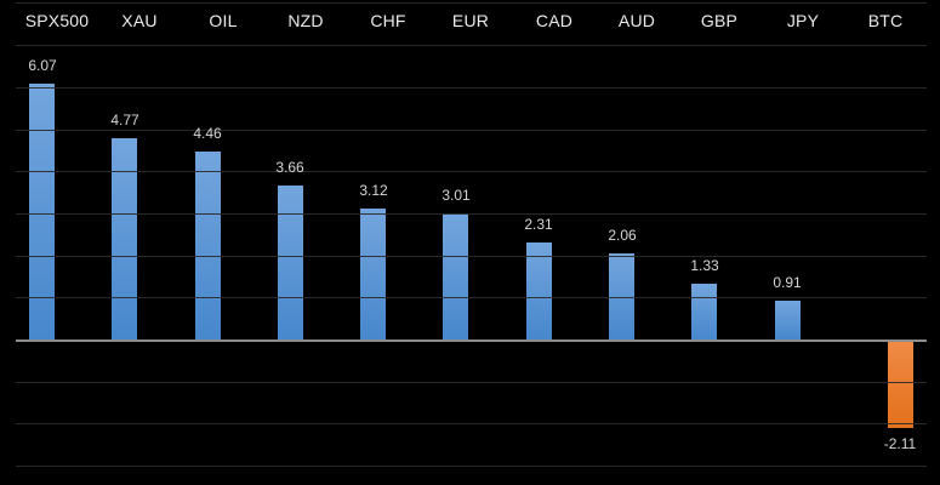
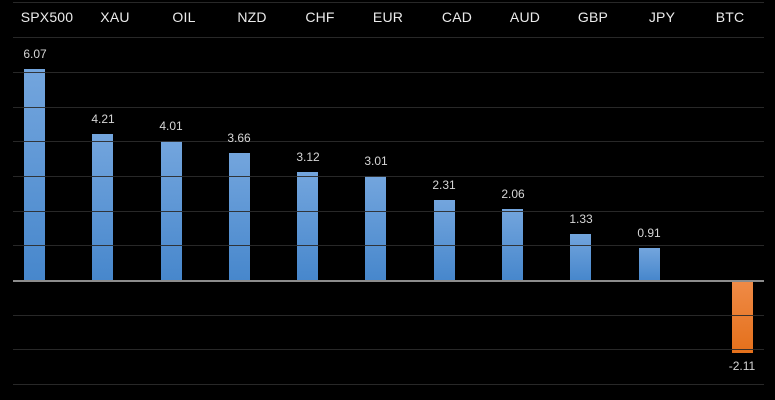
XAU: 4.77 -> 4.21
OIL: 4.46 -> 4.01
